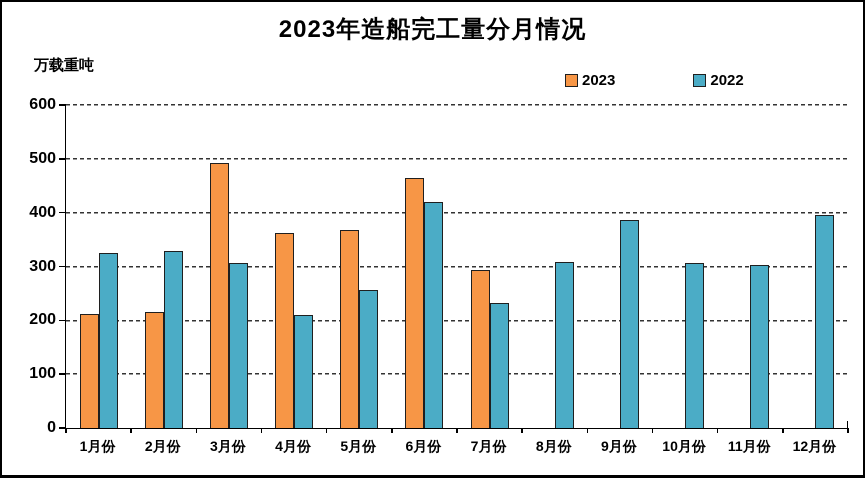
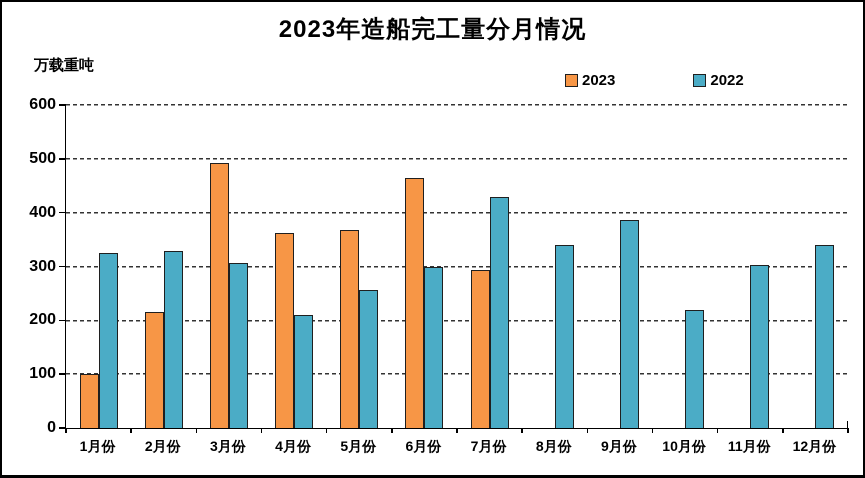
2023/1月份: 210 -> 100
2022/6月份: 420 -> 300
2022/7月份: 230 -> 430
2022/8月份: 310 -> 340
2022/10月份: 310 -> 220
2022/12月份: 400 -> 340
